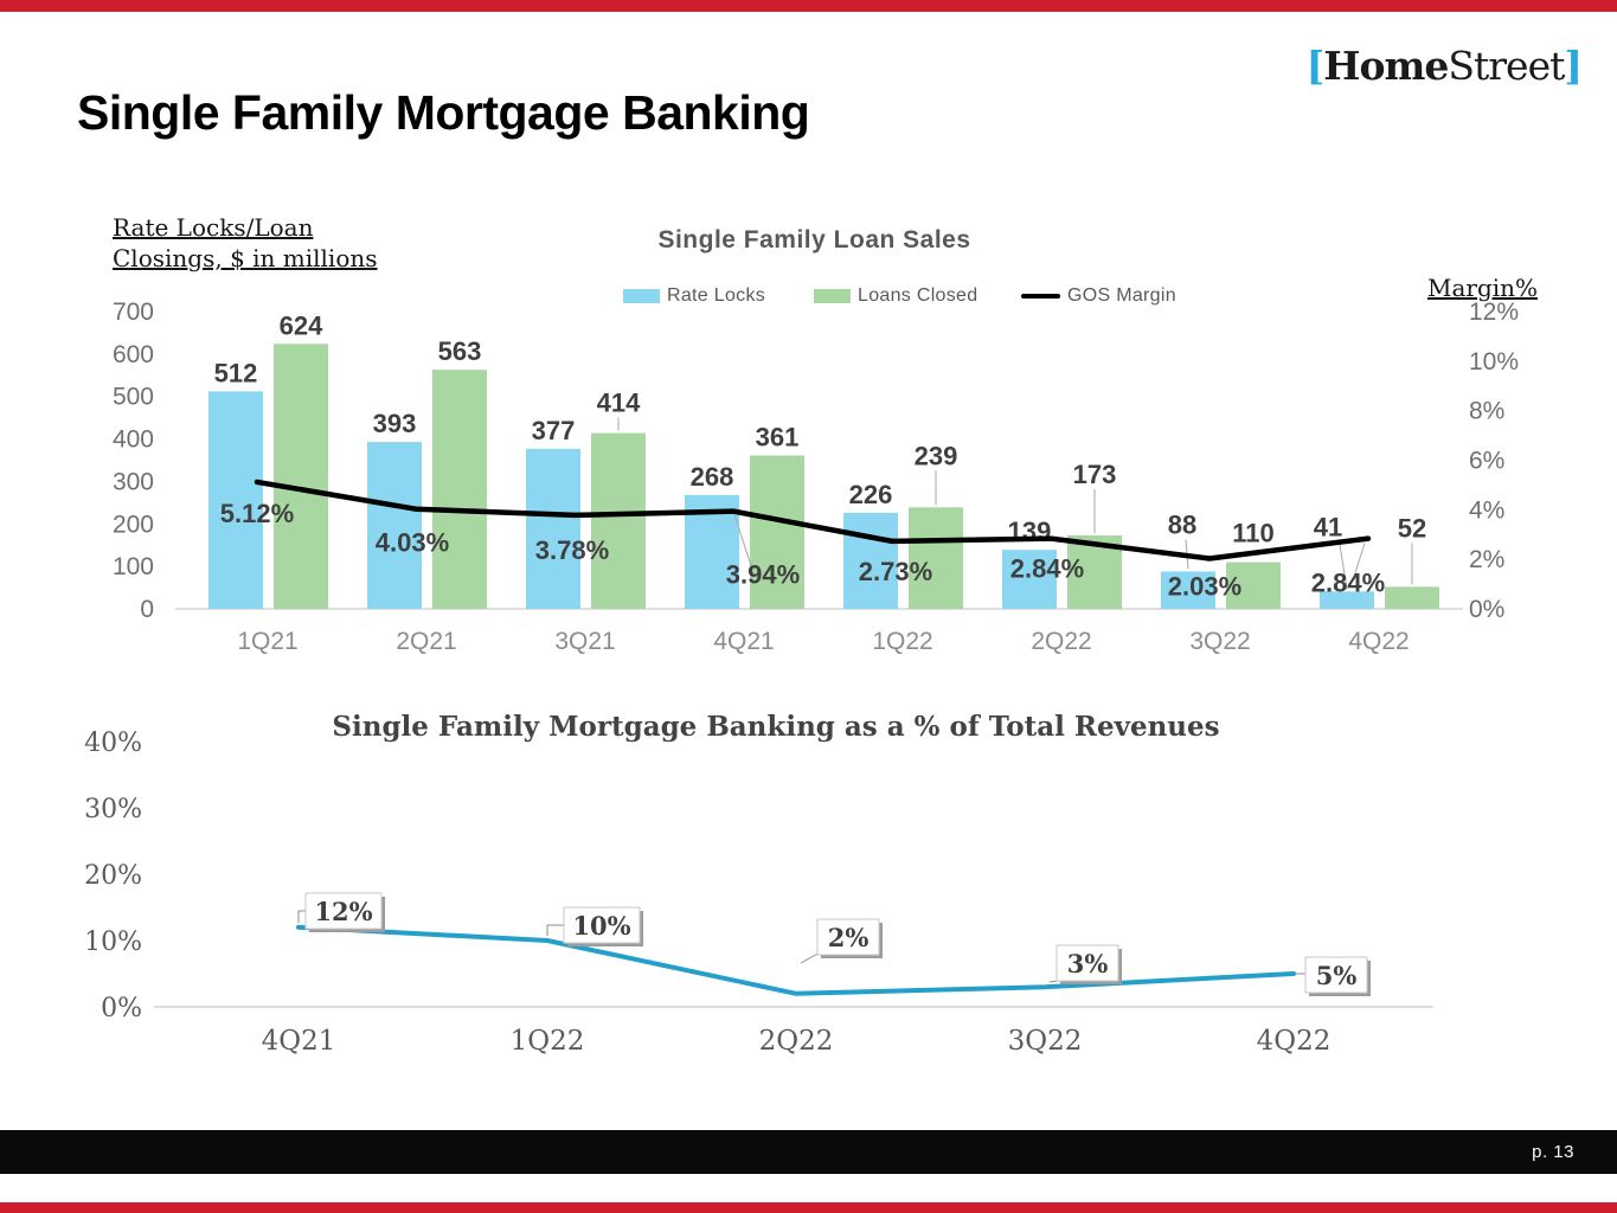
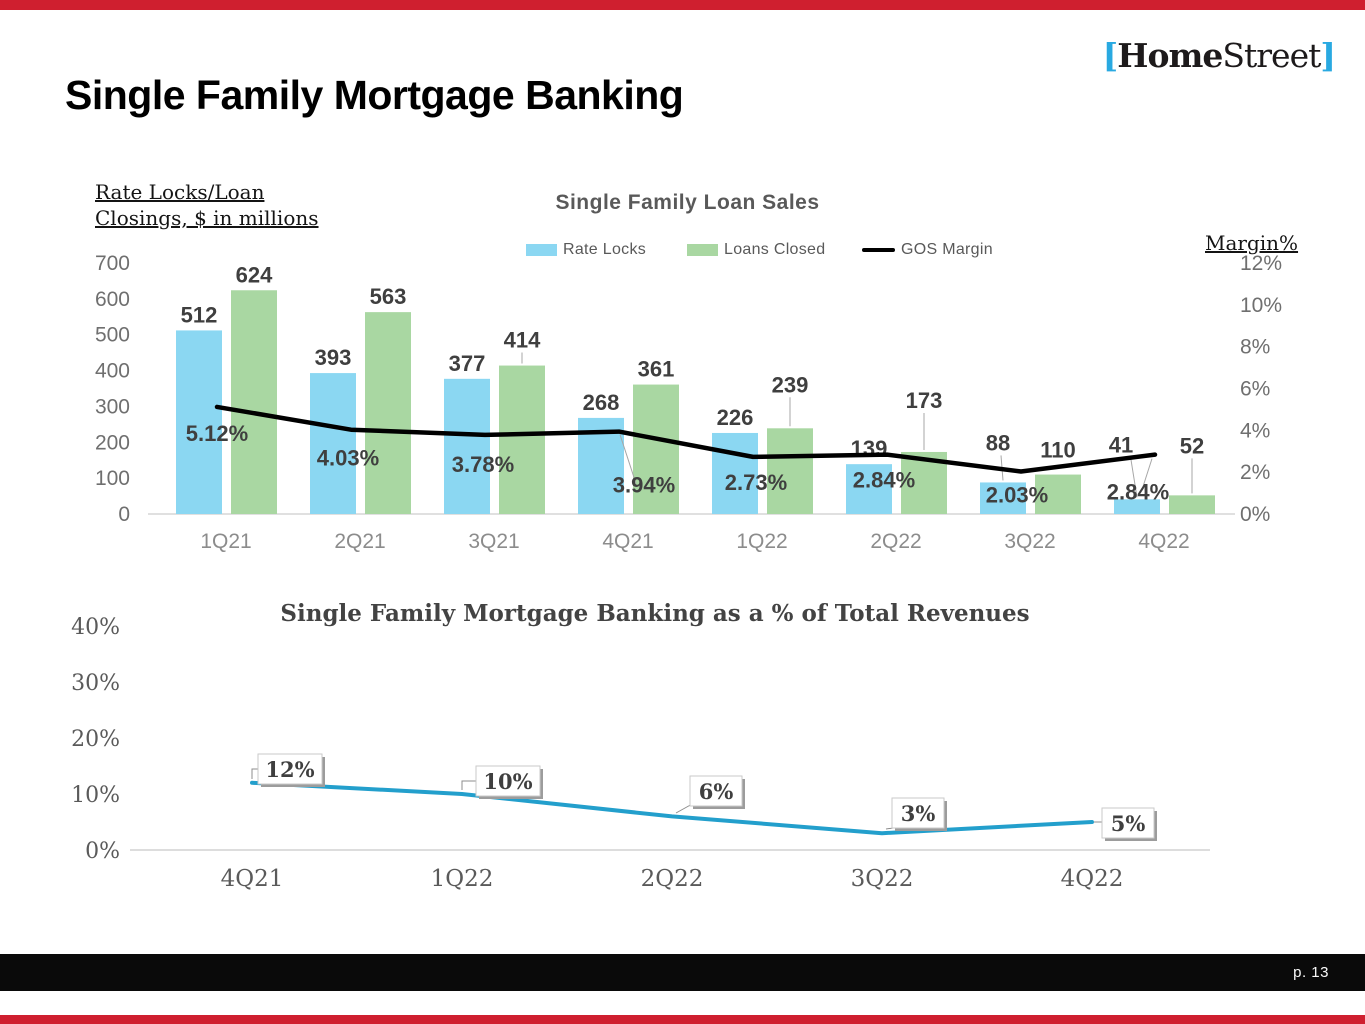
Single Family Mortgage Banking as a % of Total Revenues/2Q22: 2% -> 6%
